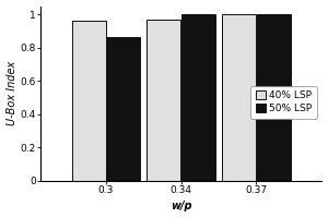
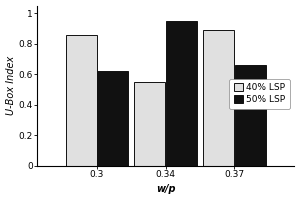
40% LSP/0.3: 0.96 -> 0.86
50% LSP/0.3: 0.86 -> 0.62
40% LSP/0.34: 0.97 -> 0.55
50% LSP/0.34: 1.00 -> 0.95
40% LSP/0.37: 1.00 -> 0.89
50% LSP/0.37: 1.00 -> 0.66
